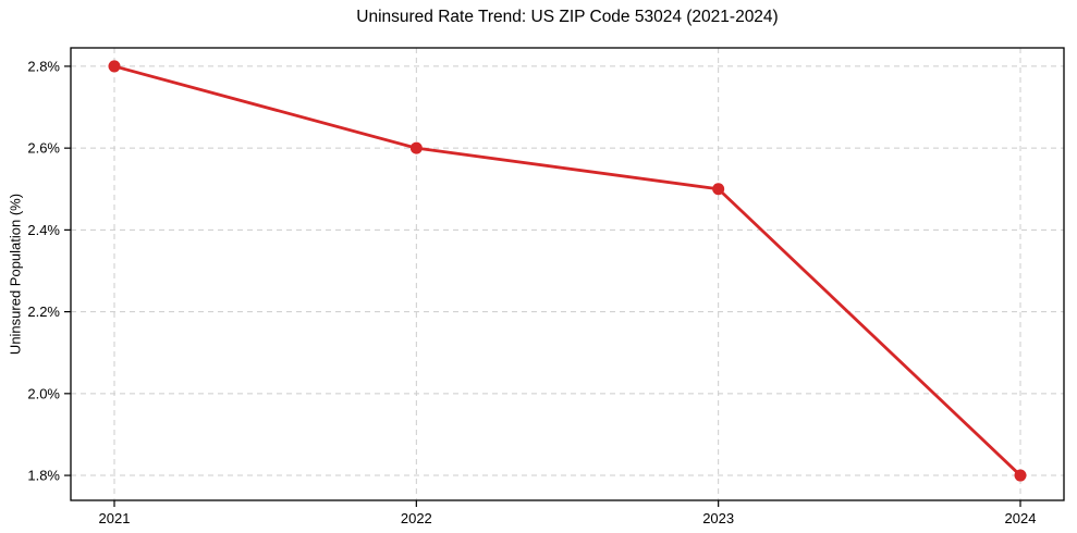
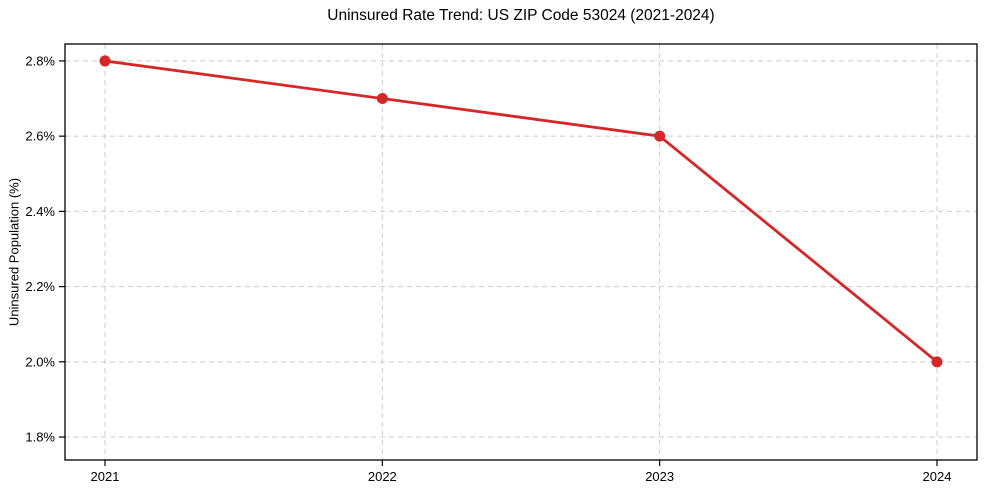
2022: 2.6% -> 2.7%
2023: 2.5% -> 2.6%
2024: 1.8% -> 2.0%
